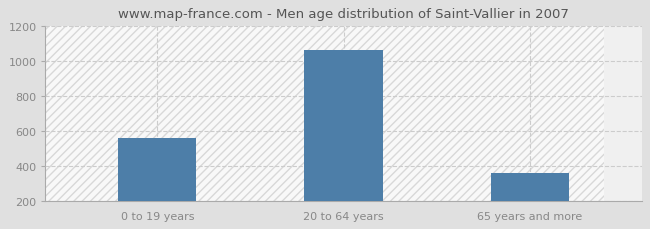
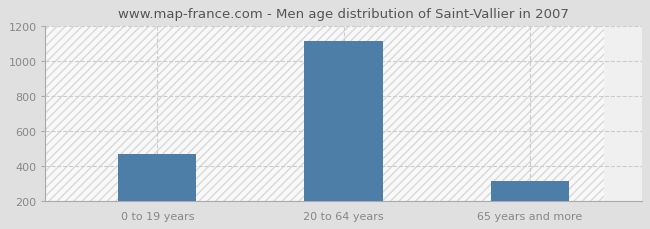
0 to 19 years: 560 -> 460
20 to 64 years: 1060 -> 1110
65 years and more: 360 -> 320
